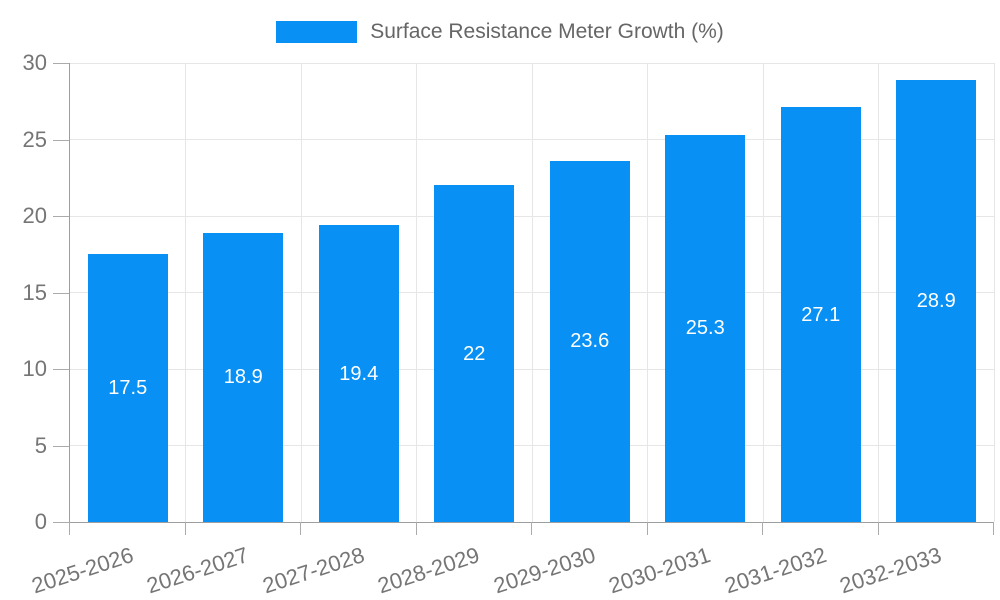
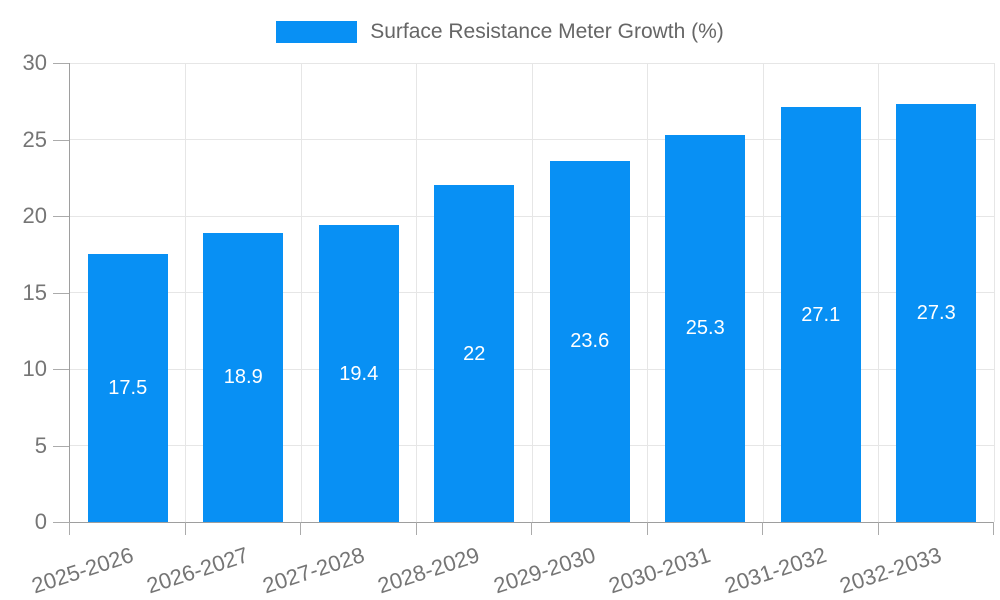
2032-2033: 28.9 -> 27.3
